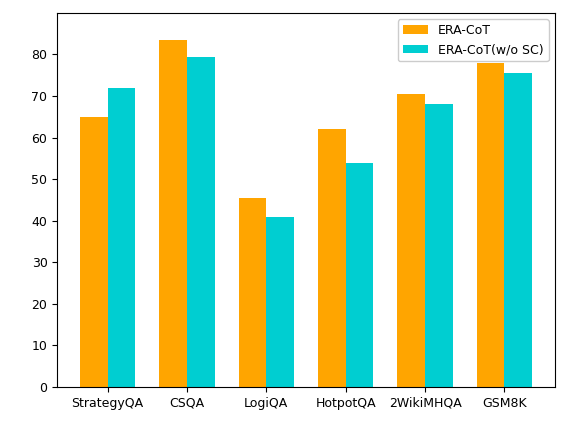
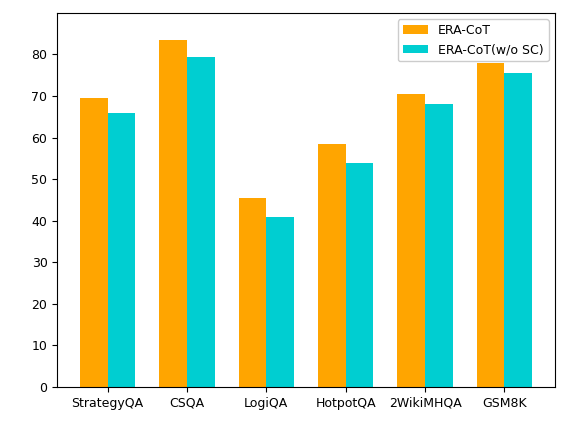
ERA-CoT/StrategyQA: 65.0 -> 69.5
ERA-CoT(w/o SC)/StrategyQA: 72.0 -> 66.0
ERA-CoT/HotpotQA: 62.0 -> 58.5
